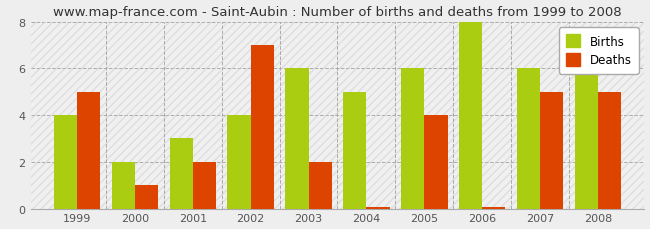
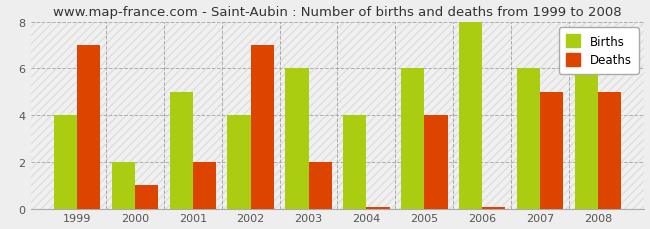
Deaths/1999: 5.00 -> 7.00
Births/2001: 3 -> 5
Births/2004: 5 -> 4
